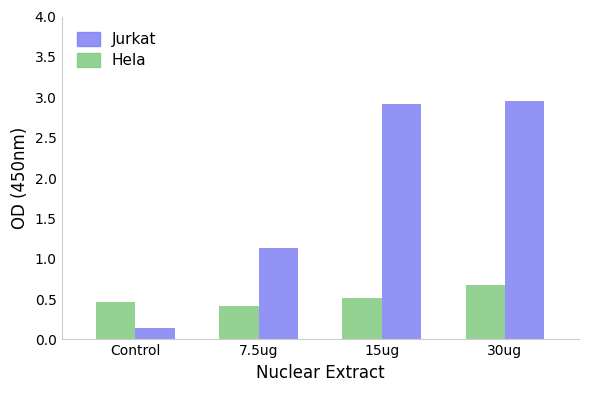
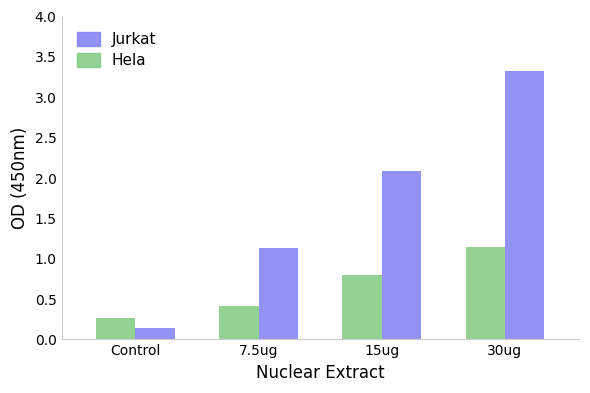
Hela/Control: 0.46 -> 0.26
Hela/15ug: 0.52 -> 0.80
Jurkat/15ug: 2.92 -> 2.09
Hela/30ug: 0.68 -> 1.15
Jurkat/30ug: 2.96 -> 3.33
